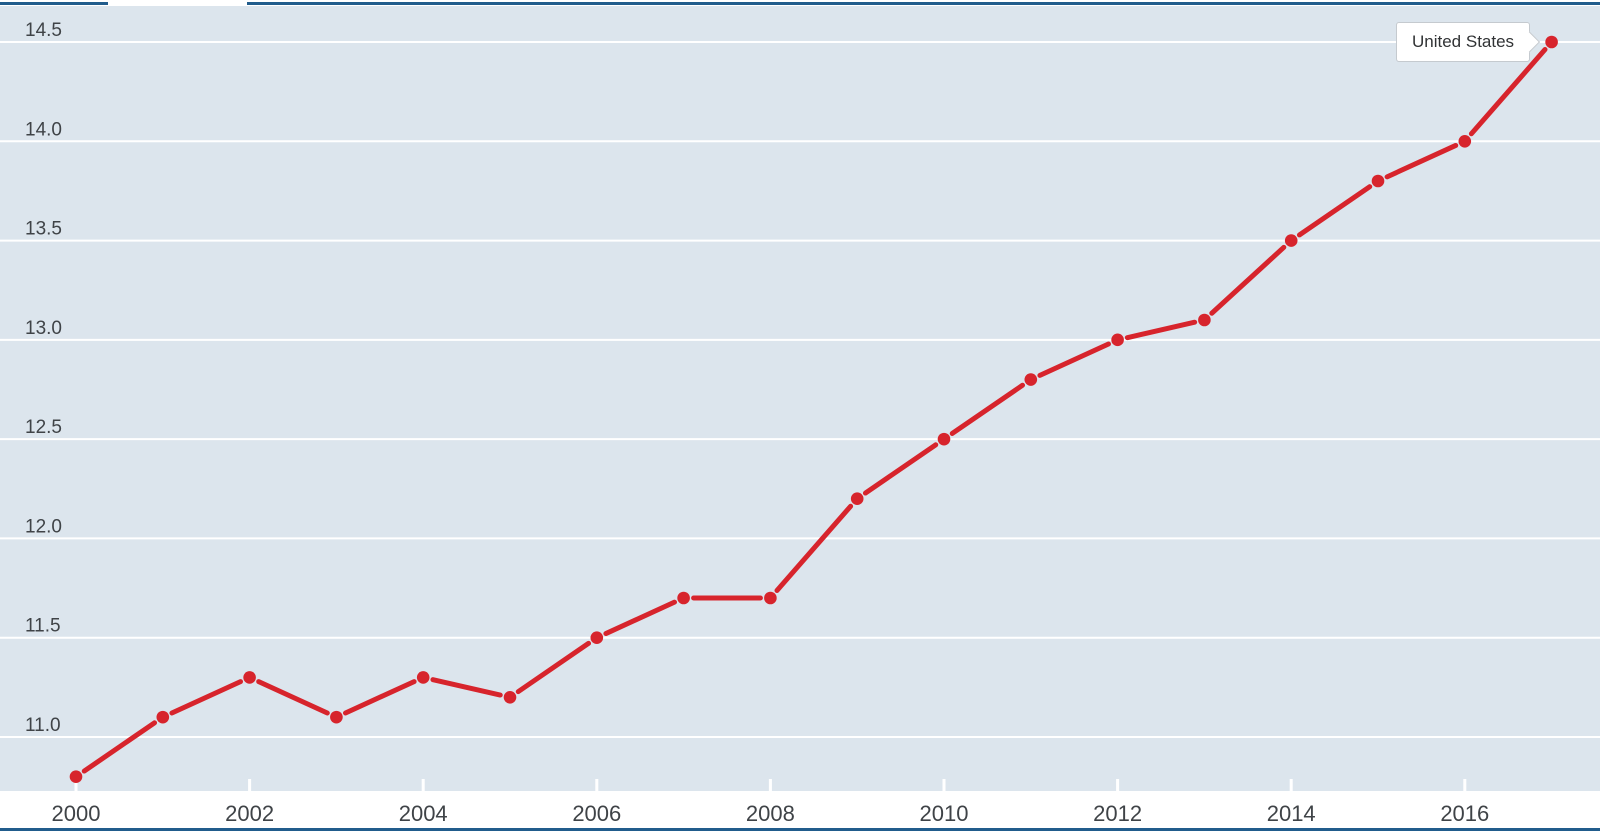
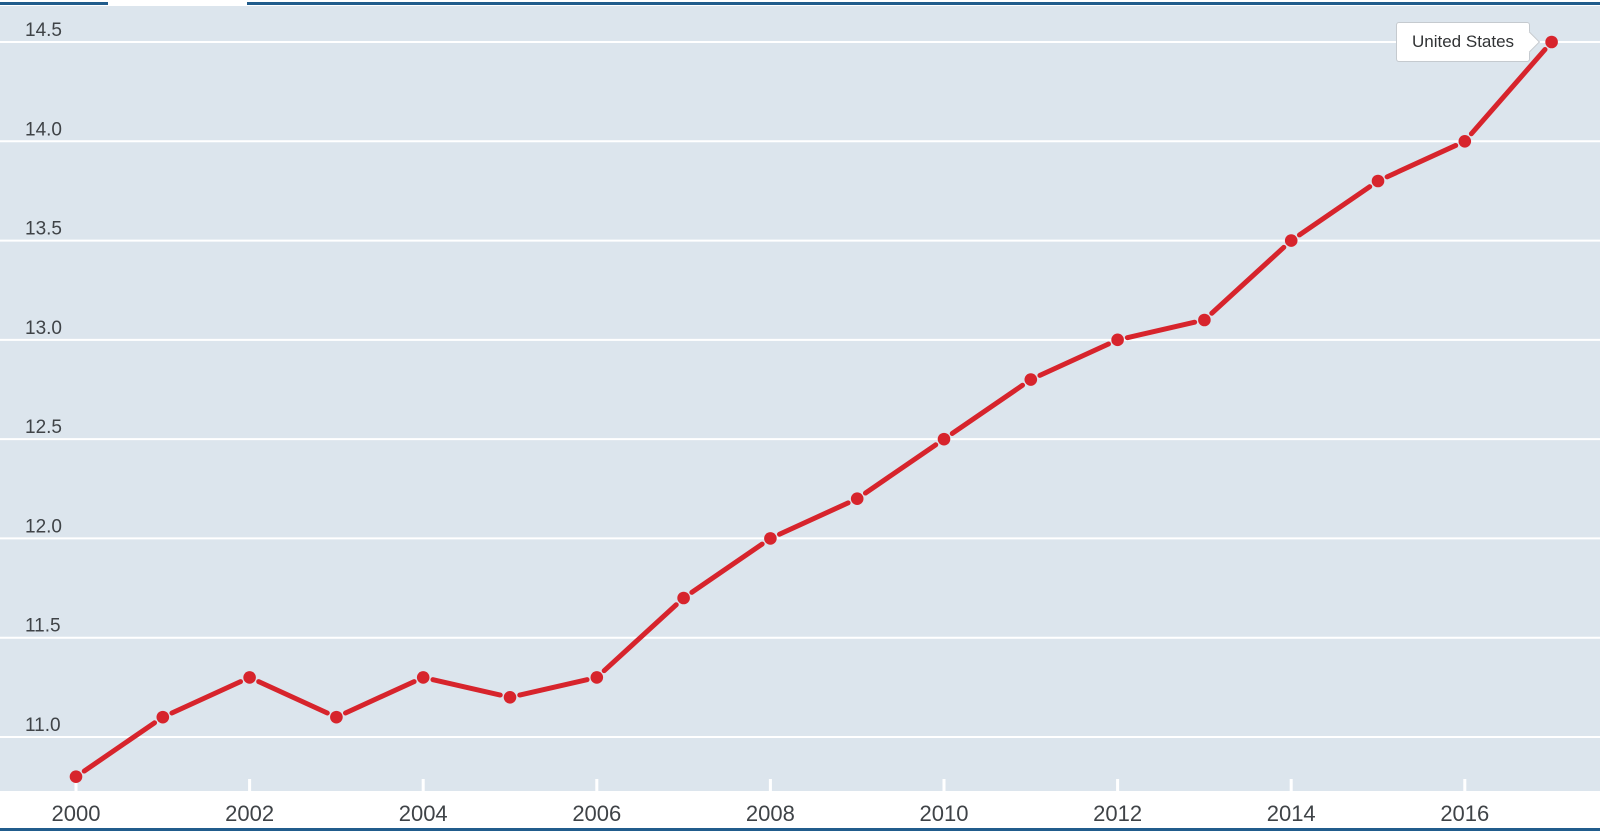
2006: 11.5 -> 11.3
2008: 11.7 -> 12.0
